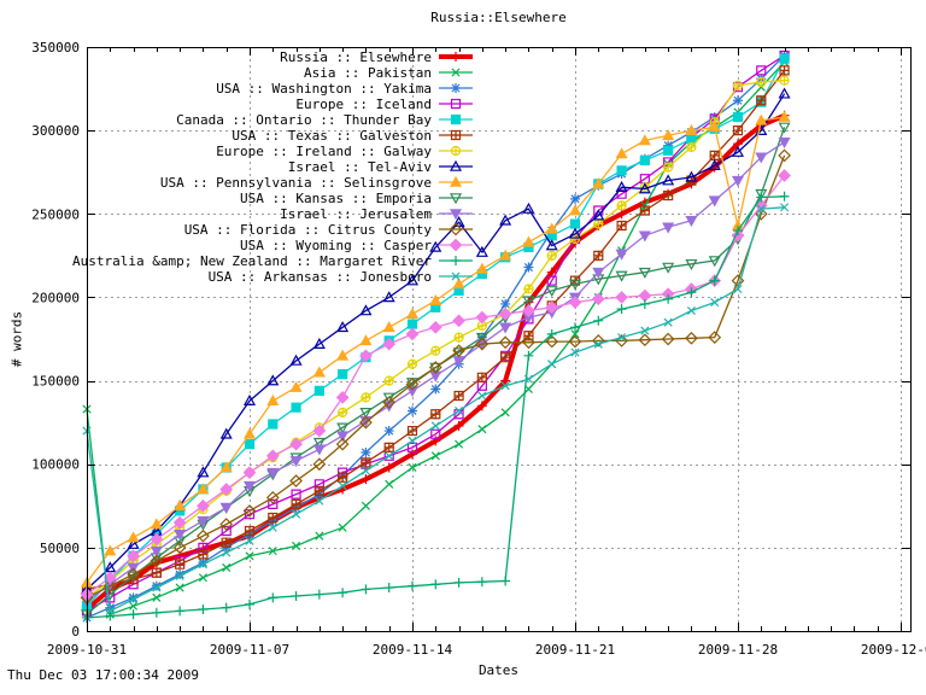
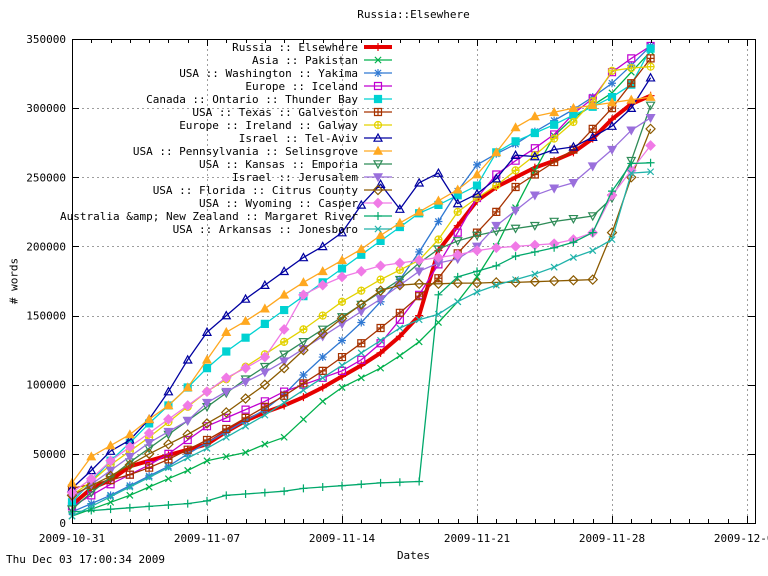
Asia :: Pakistan/2009-10-31: 133000 -> 5000
USA :: Arkansas :: Jonesboro/2009-10-31: 120000 -> 5000
USA :: Pennsylvania :: Selinsgrove/2009-11-28: 243000 -> 304000
